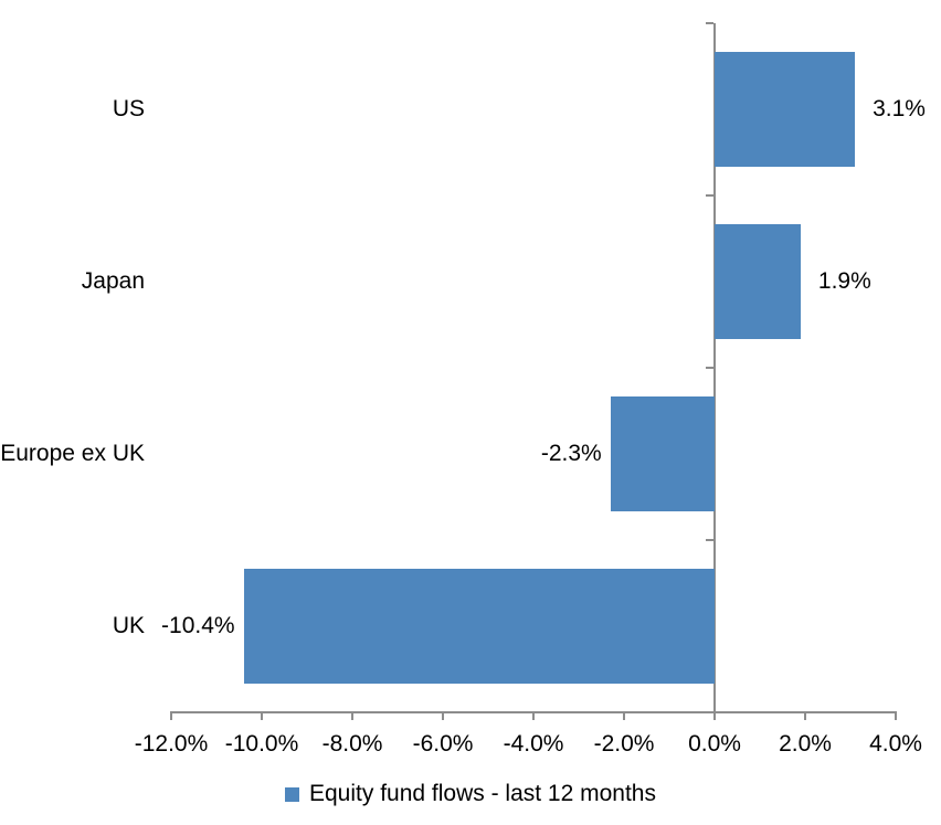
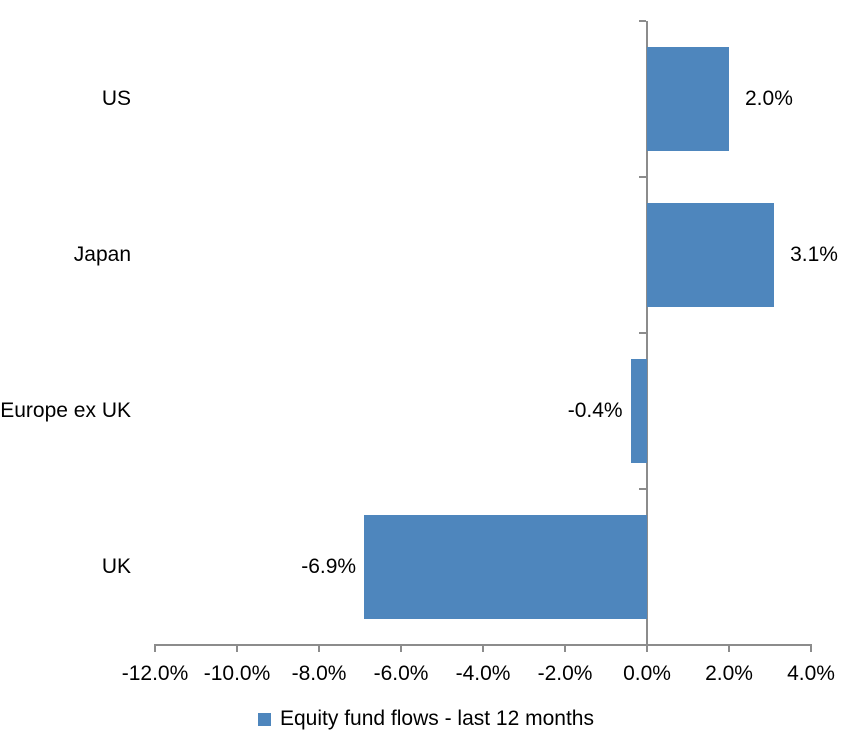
US: 3.1% -> 2.0%
Japan: 1.9% -> 3.1%
Europe ex UK: -2.3% -> -0.4%
UK: -10.4% -> -6.9%
